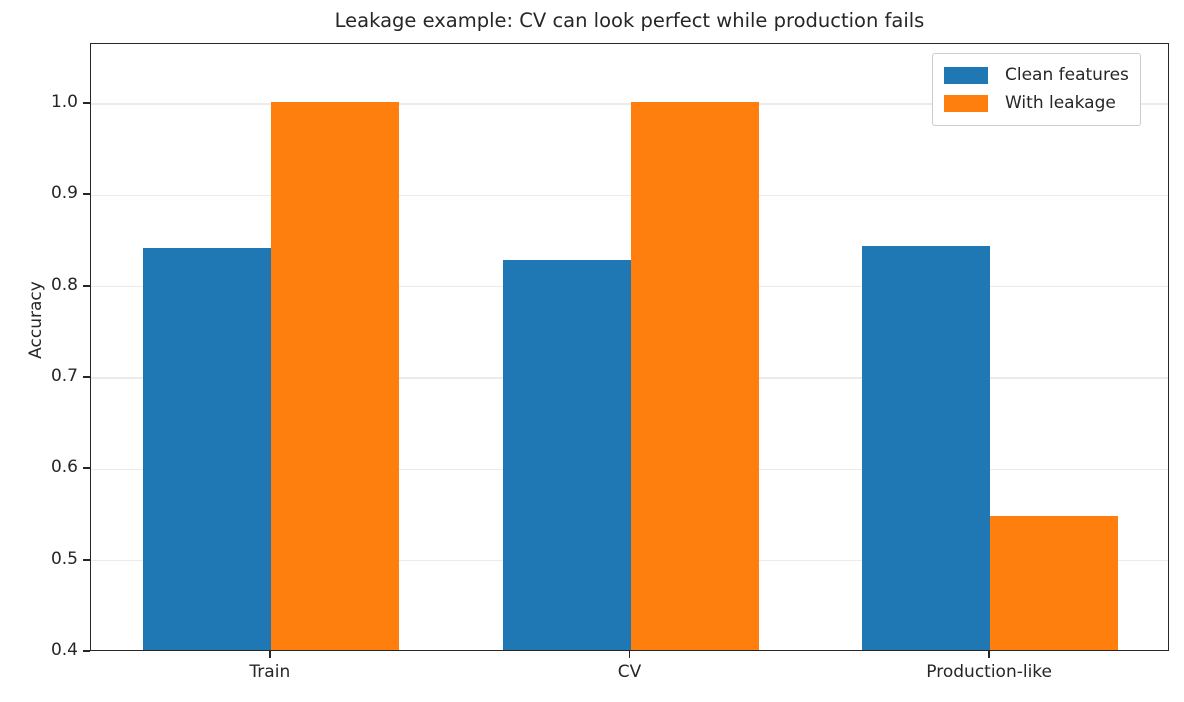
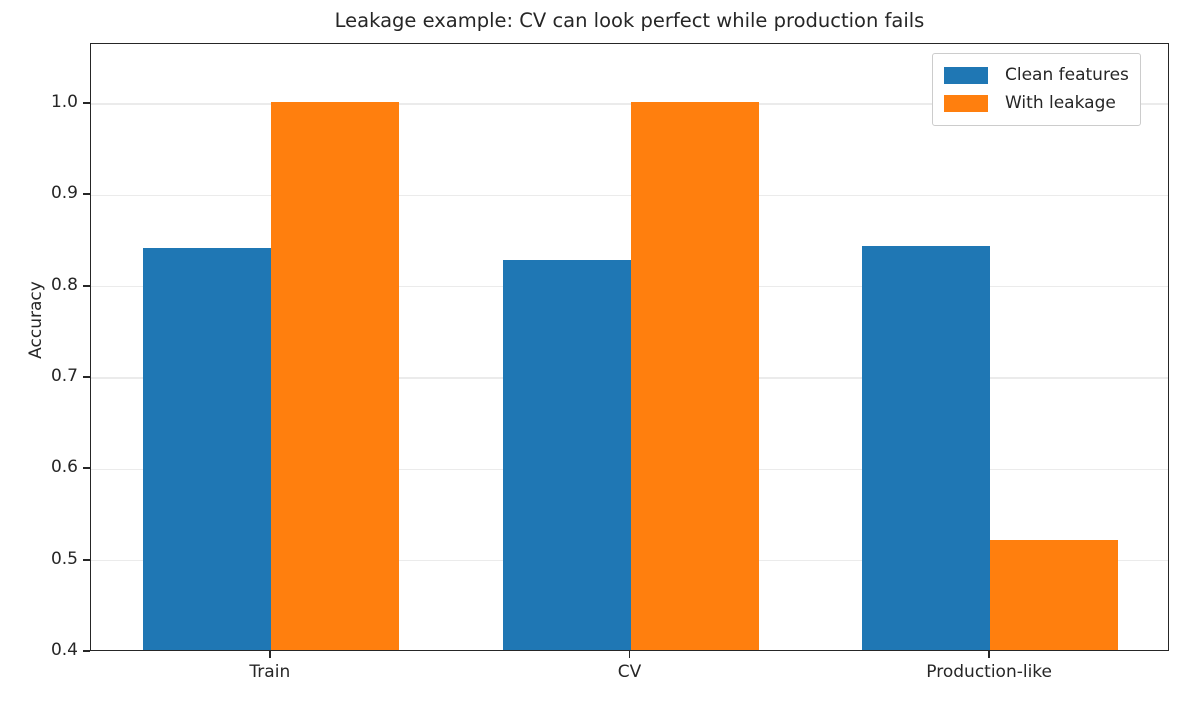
With leakage/Production-like: 0.55 -> 0.52
